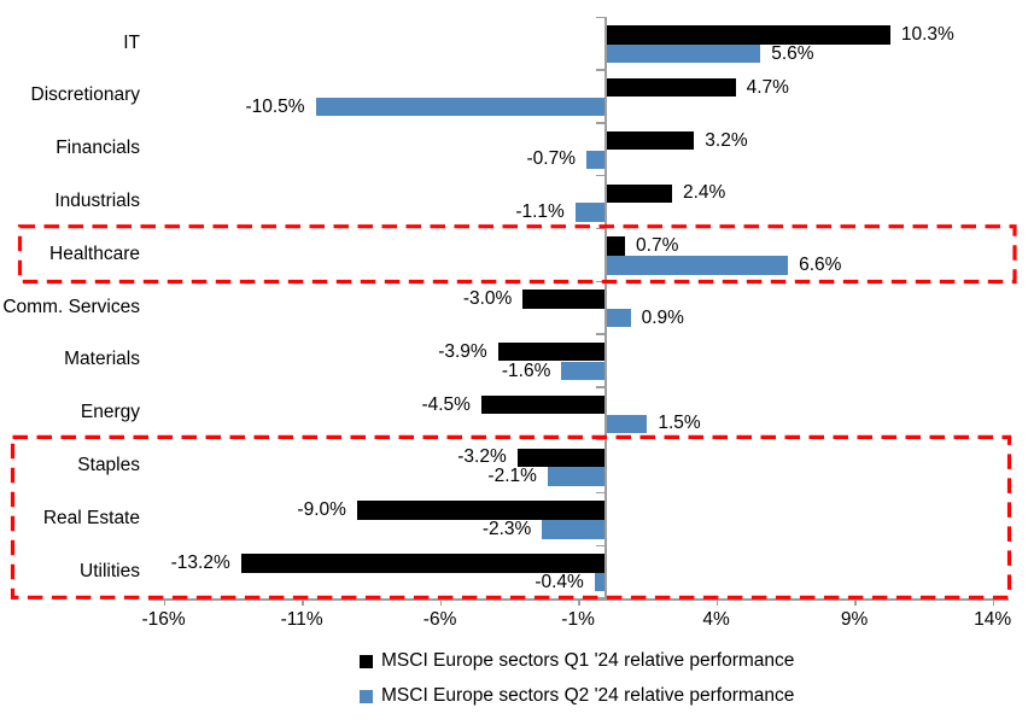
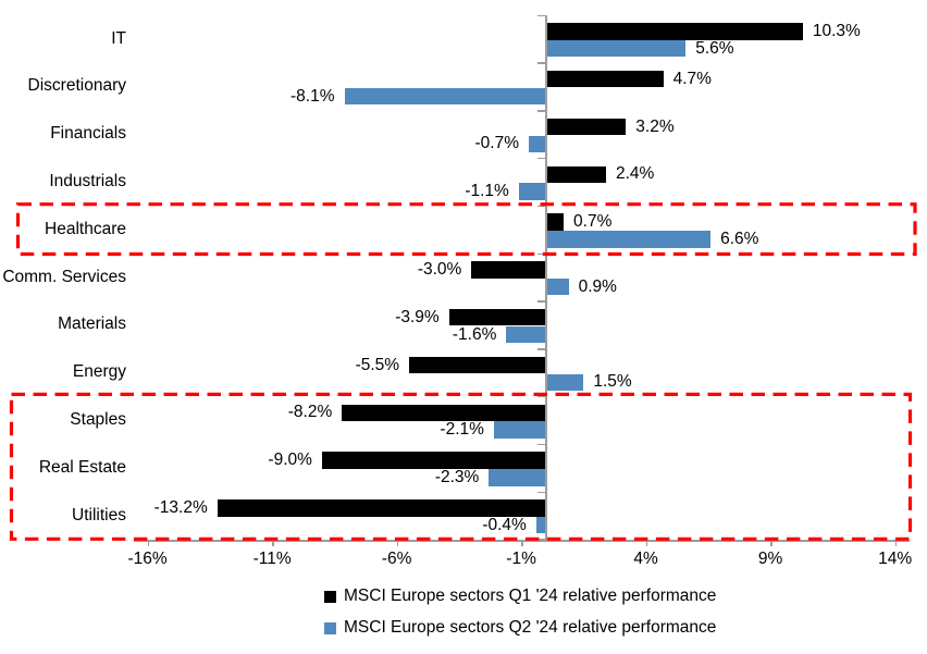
MSCI Europe sectors Q2 '24 relative performance/Discretionary: -10.5% -> -8.1%
MSCI Europe sectors Q1 '24 relative performance/Energy: -4.5% -> -5.5%
MSCI Europe sectors Q1 '24 relative performance/Staples: -3.2% -> -8.2%
